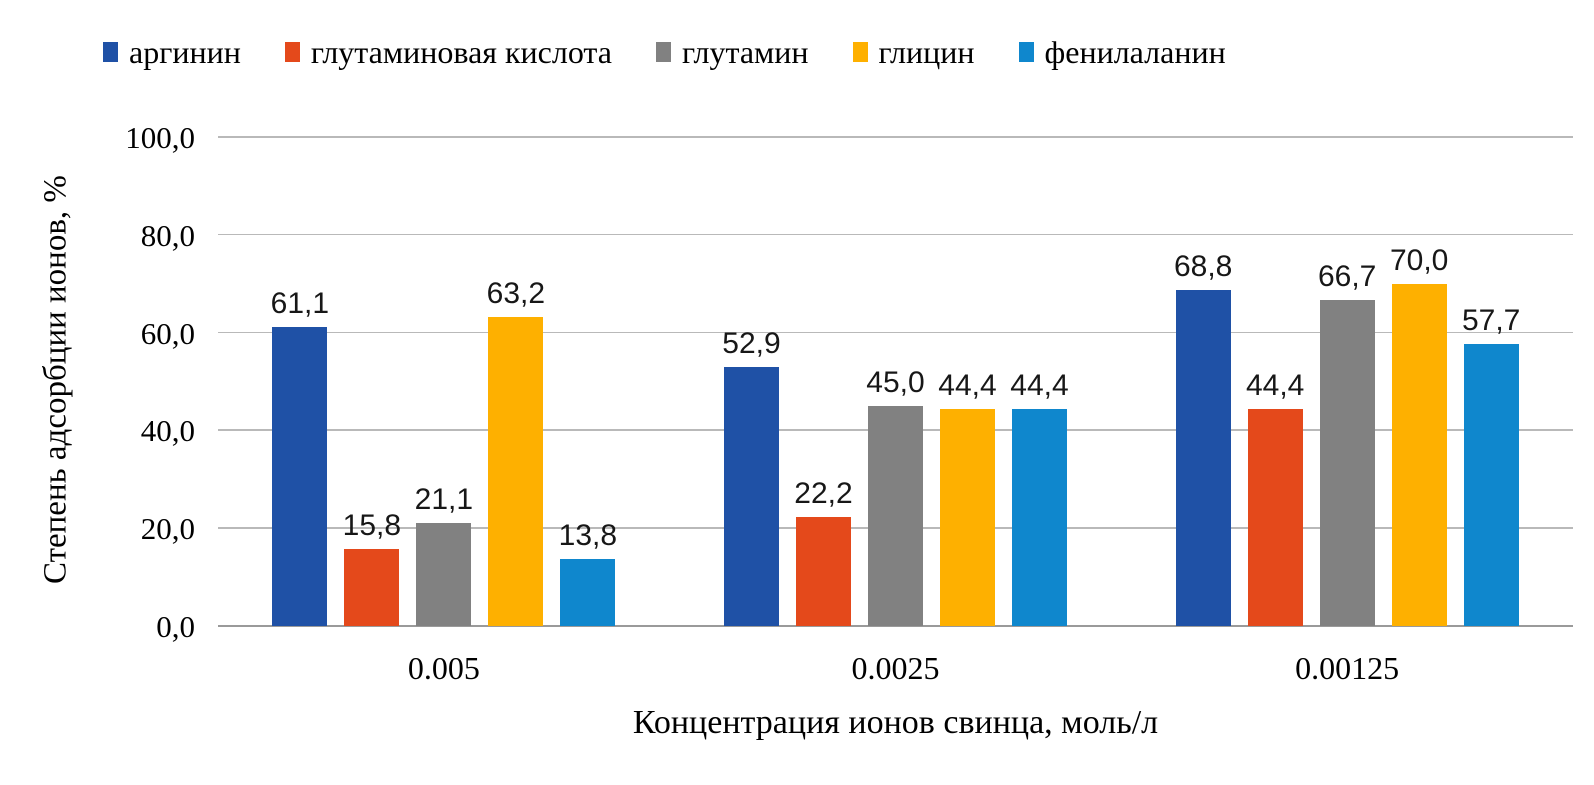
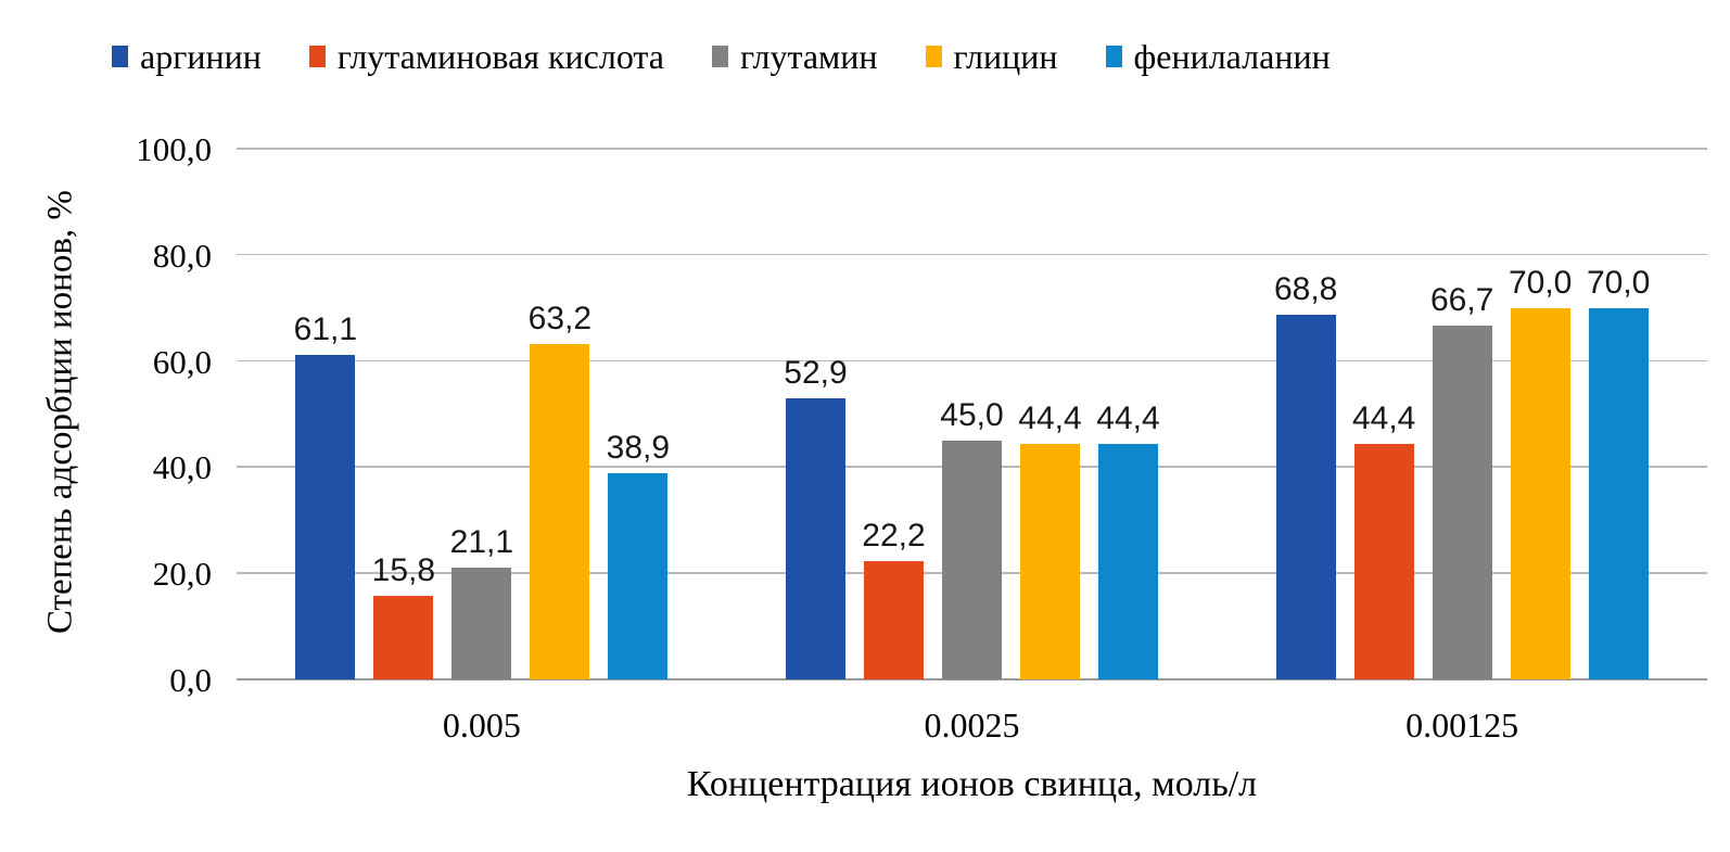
фенилаланин/0.005: 13,8 -> 38,9
фенилаланин/0.00125: 57,7 -> 70,0
